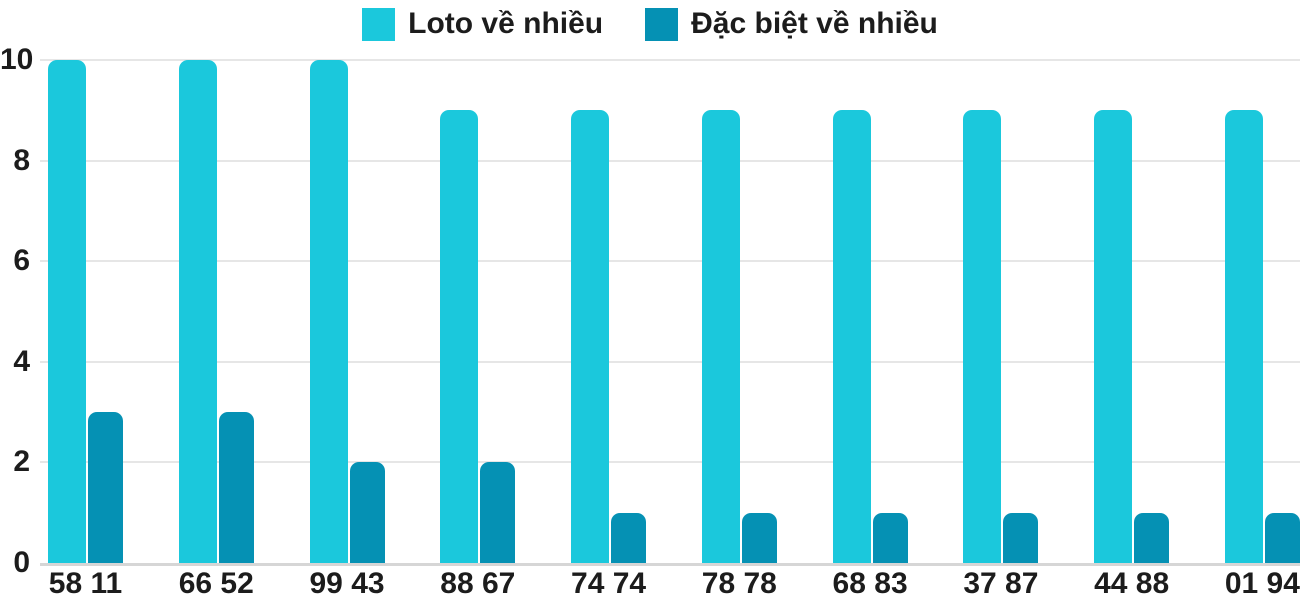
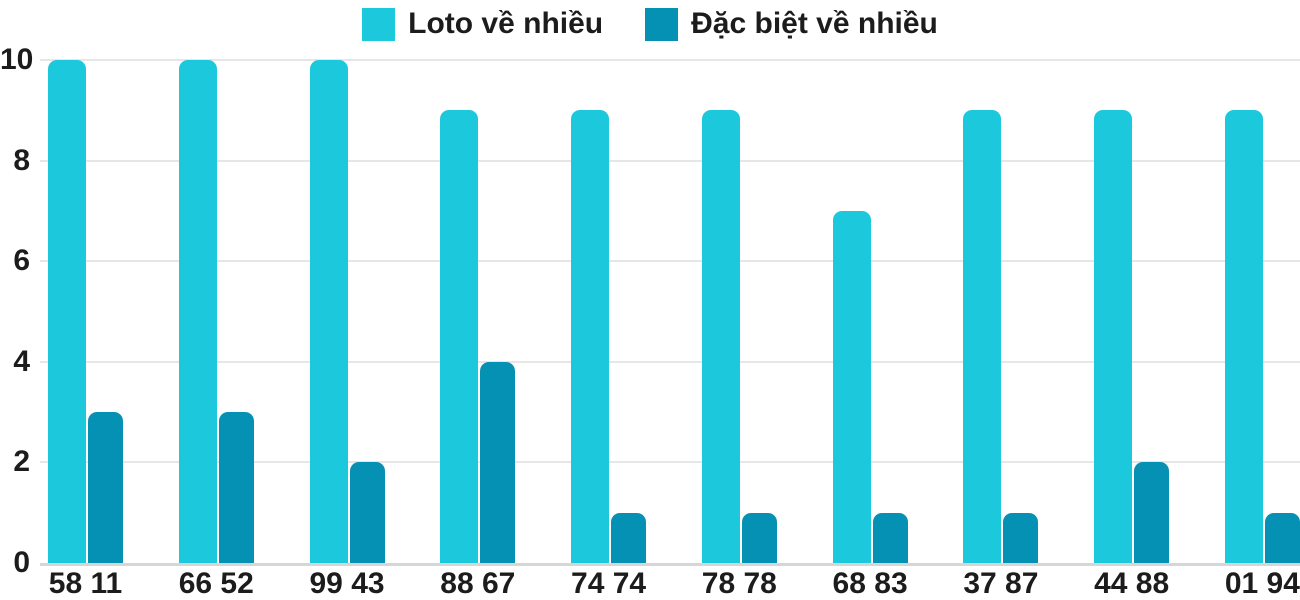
Đặc biệt về nhiều/88 67: 2 -> 4
Loto về nhiều/68 83: 9 -> 7
Đặc biệt về nhiều/44 88: 1 -> 2
